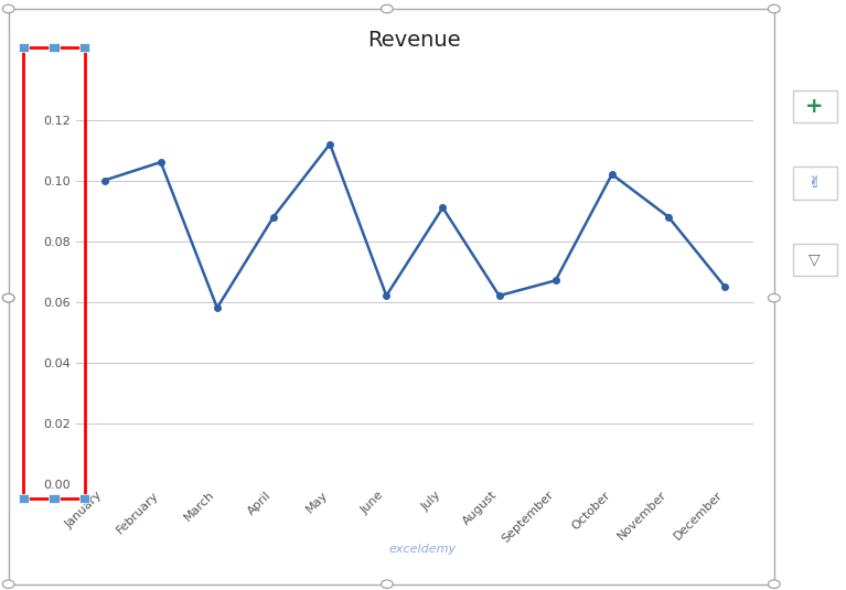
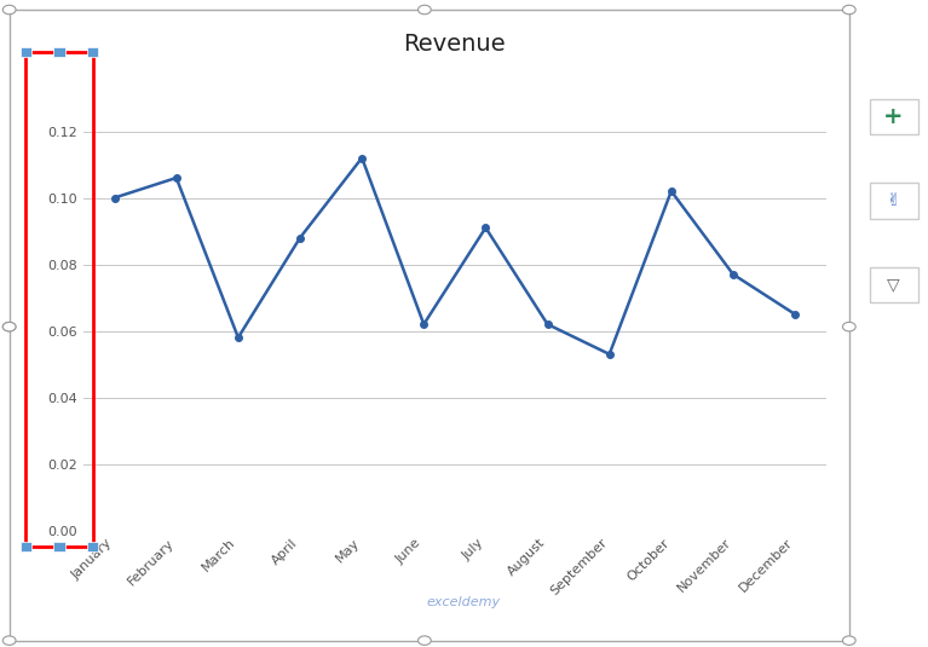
September: 0.067 -> 0.053
November: 0.088 -> 0.077
